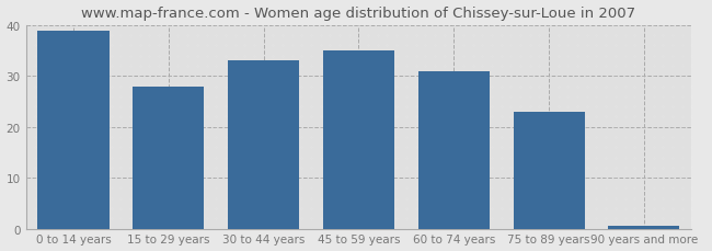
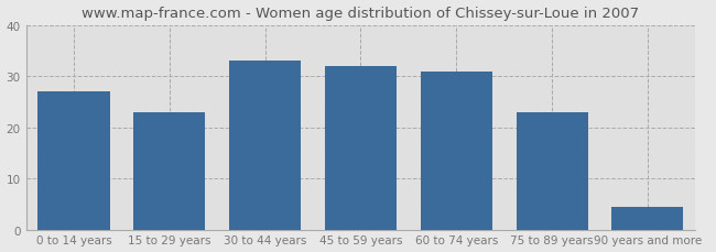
0 to 14 years: 39.0 -> 27.0
15 to 29 years: 28.0 -> 23.0
45 to 59 years: 35.0 -> 32.0
90 years and more: 0.5 -> 4.5
